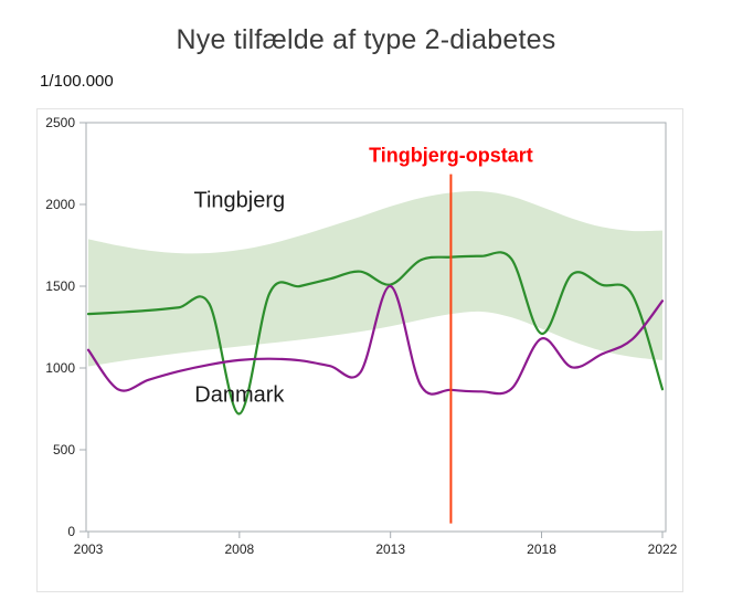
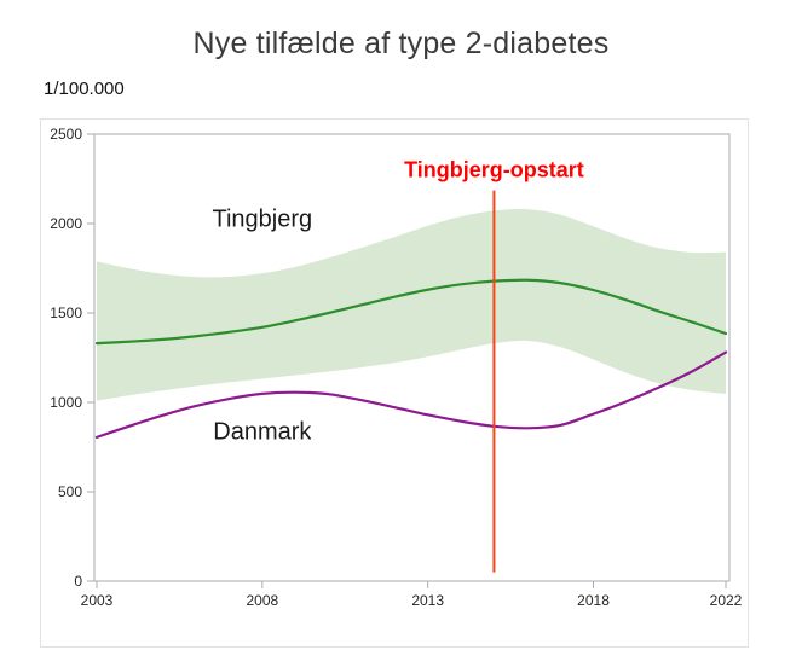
Danmark/2003: 1110 -> 800
Tingbjerg/2008: 720 -> 1420
Tingbjerg/2013: 1510 -> 1630
Danmark/2013: 1500 -> 930
Tingbjerg/2018: 1210 -> 1630
Danmark/2018: 1180 -> 940
Tingbjerg/2022: 870 -> 1380
Danmark/2022: 1410 -> 1280
